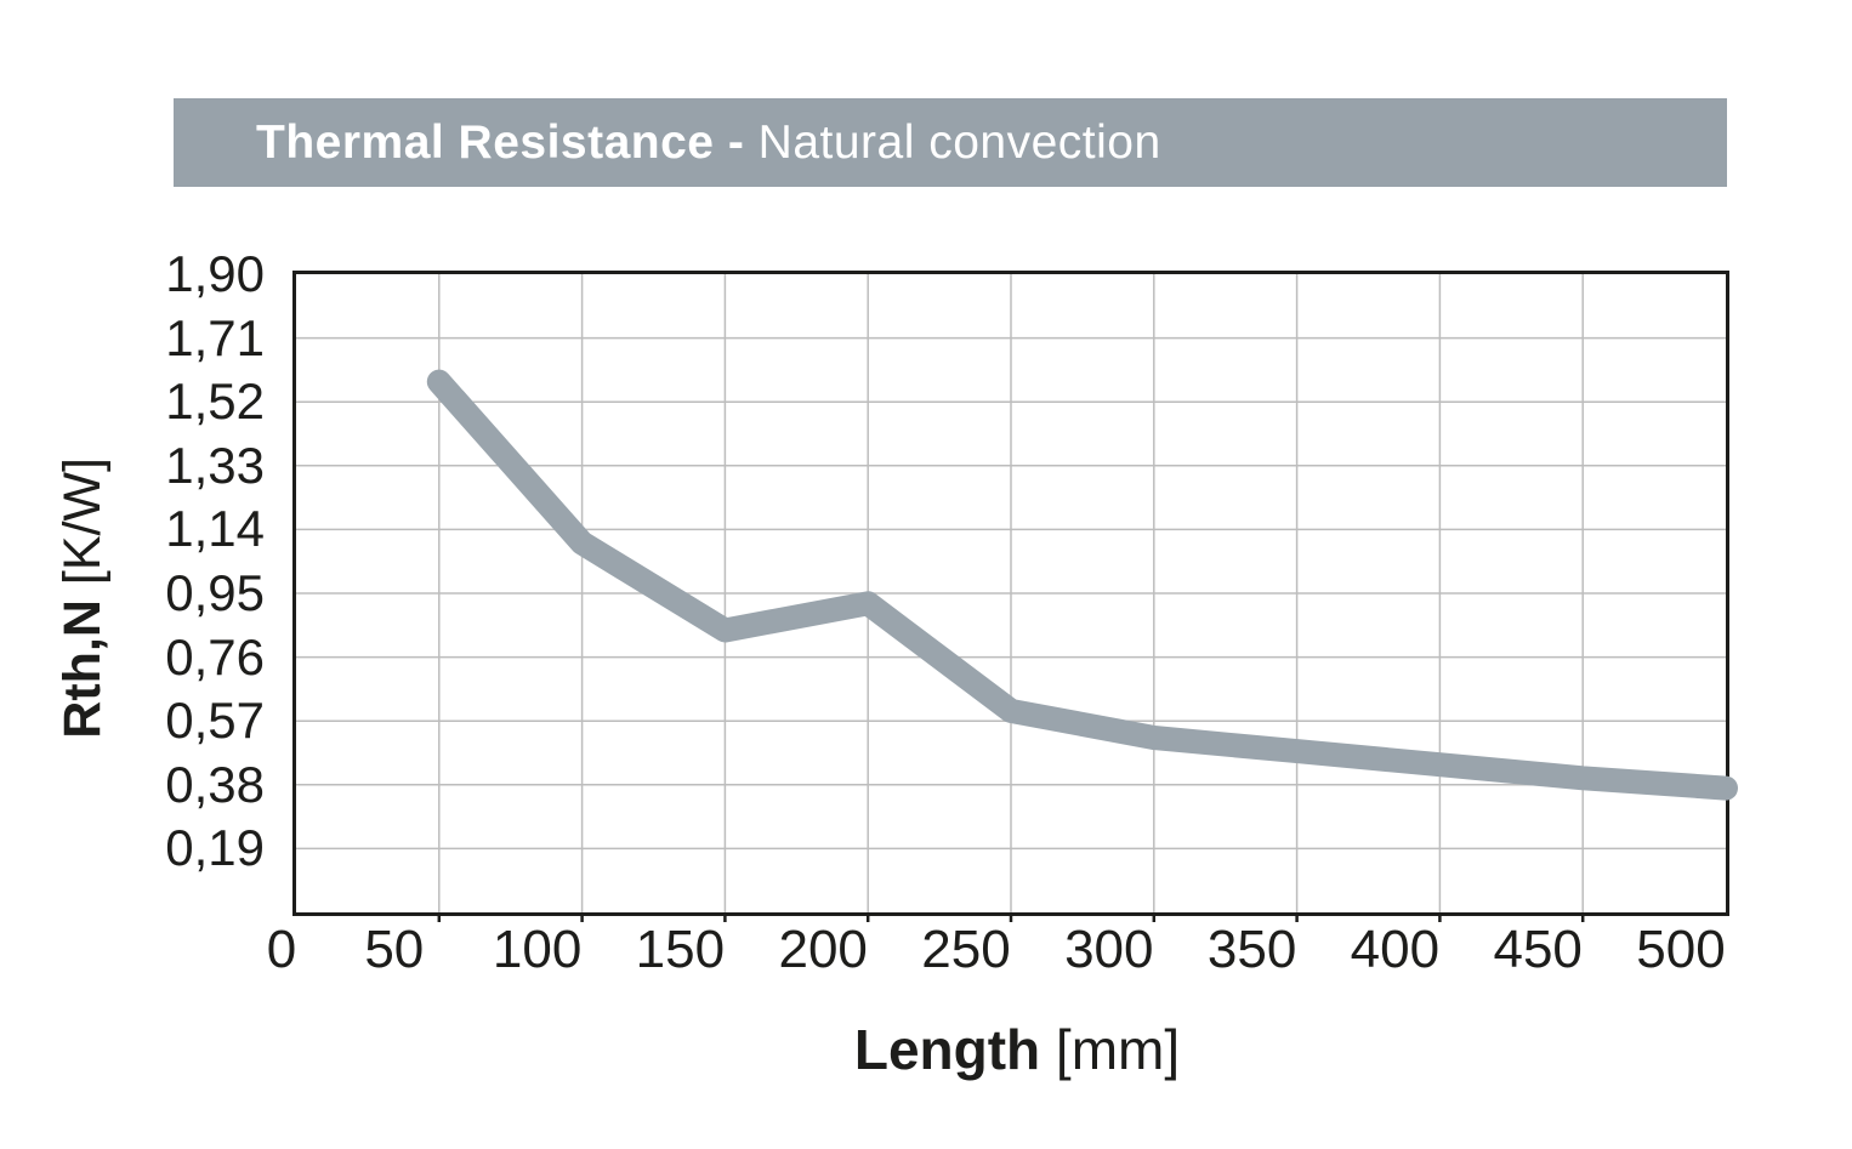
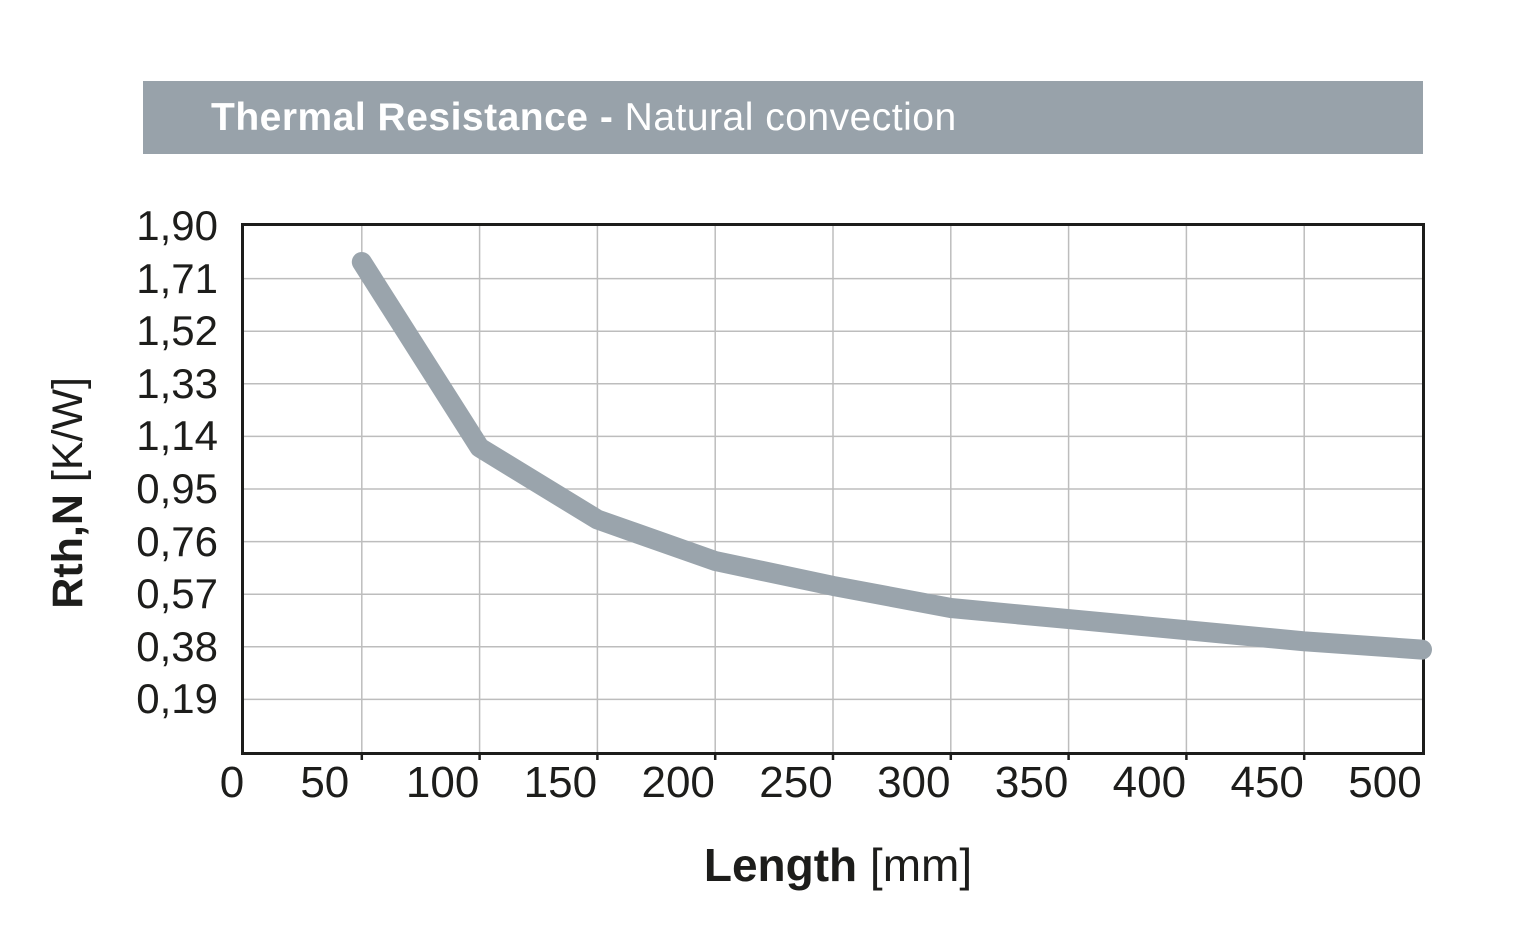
50: 1,58 -> 1,77
200: 0,92 -> 0,69
